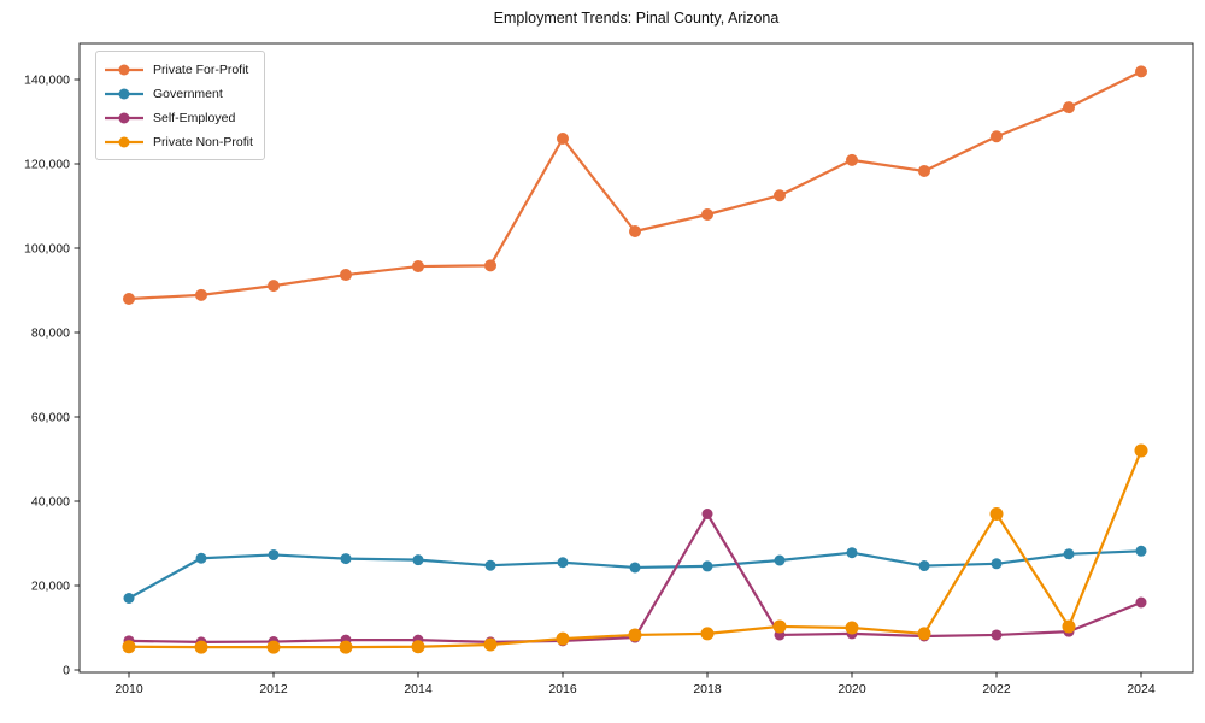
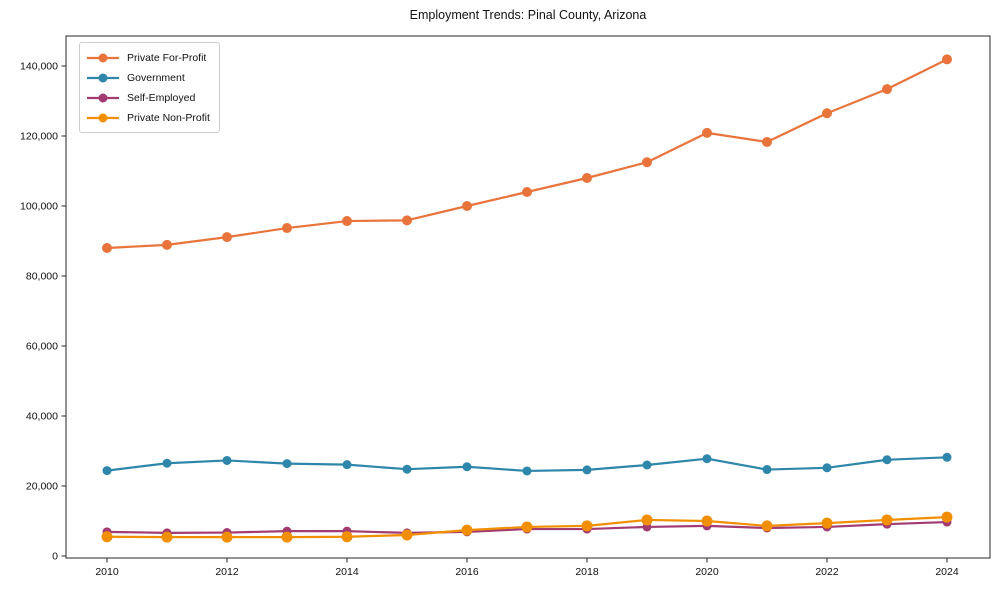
Government/2010: 17000 -> 24000
Private For-Profit/2016: 126000 -> 100000
Self-Employed/2018: 37000 -> 8000
Private Non-Profit/2022: 37000 -> 9000
Self-Employed/2024: 16000 -> 10000
Private Non-Profit/2024: 52000 -> 11000
